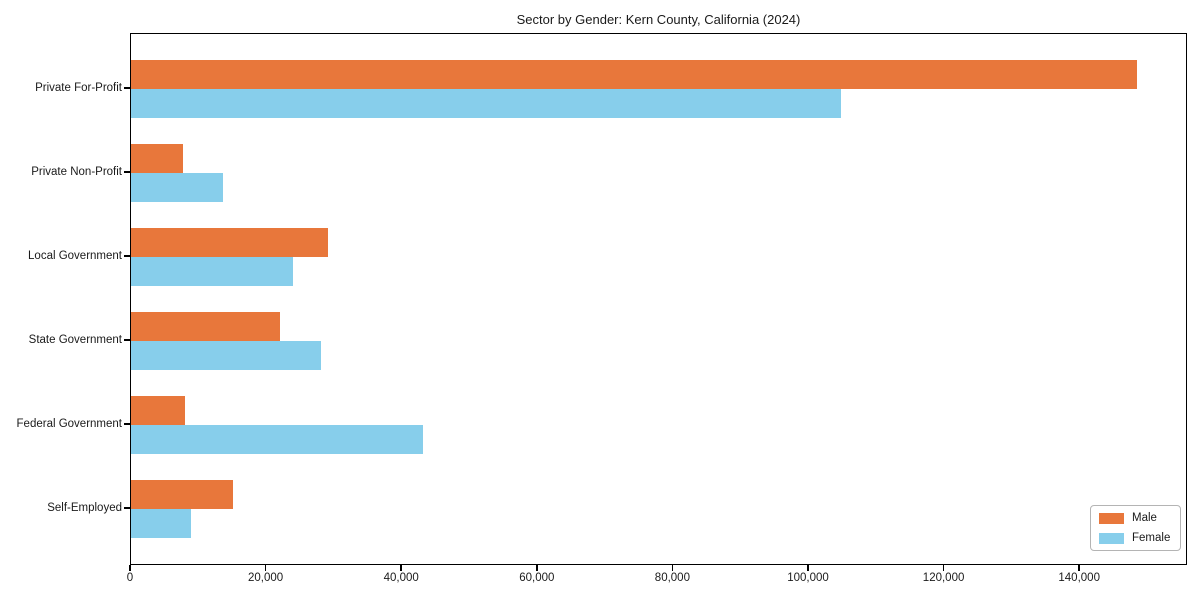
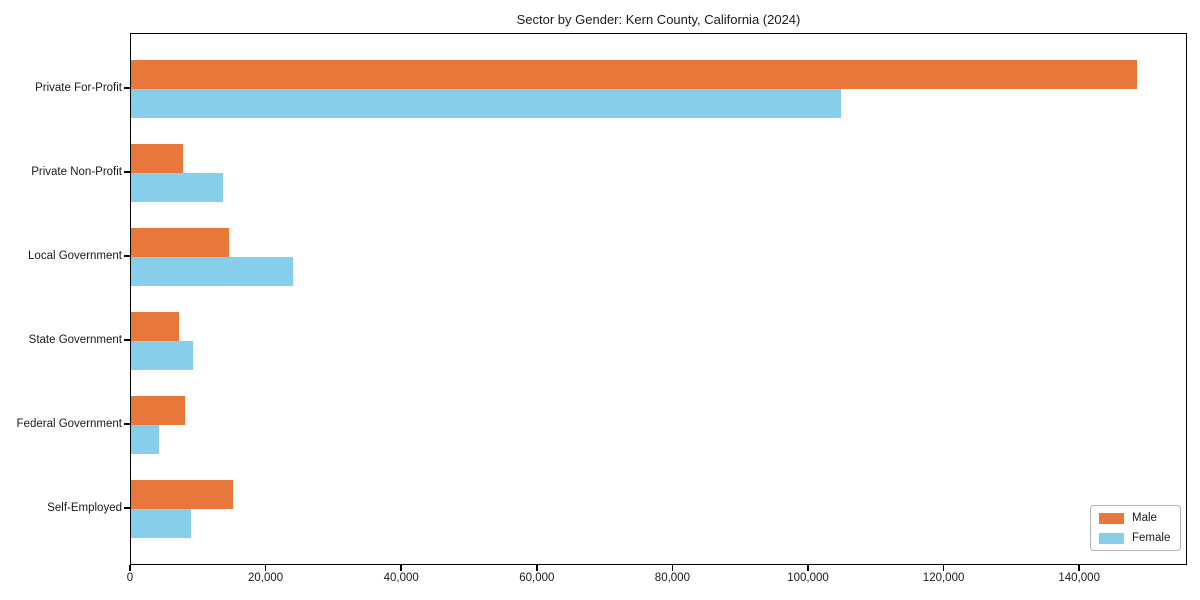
Male/Local Government: 29000 -> 14000
Male/State Government: 22000 -> 7000
Female/State Government: 28000 -> 9000
Female/Federal Government: 43000 -> 4000
